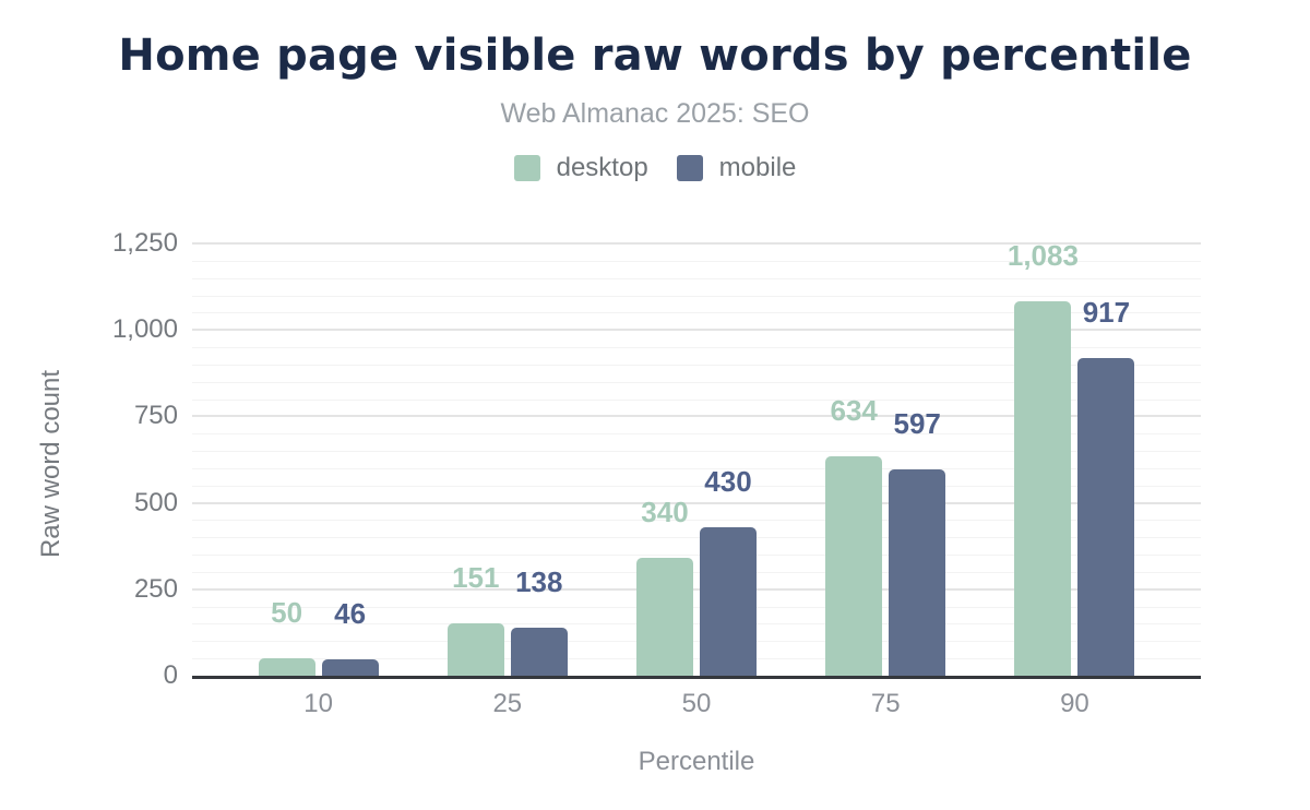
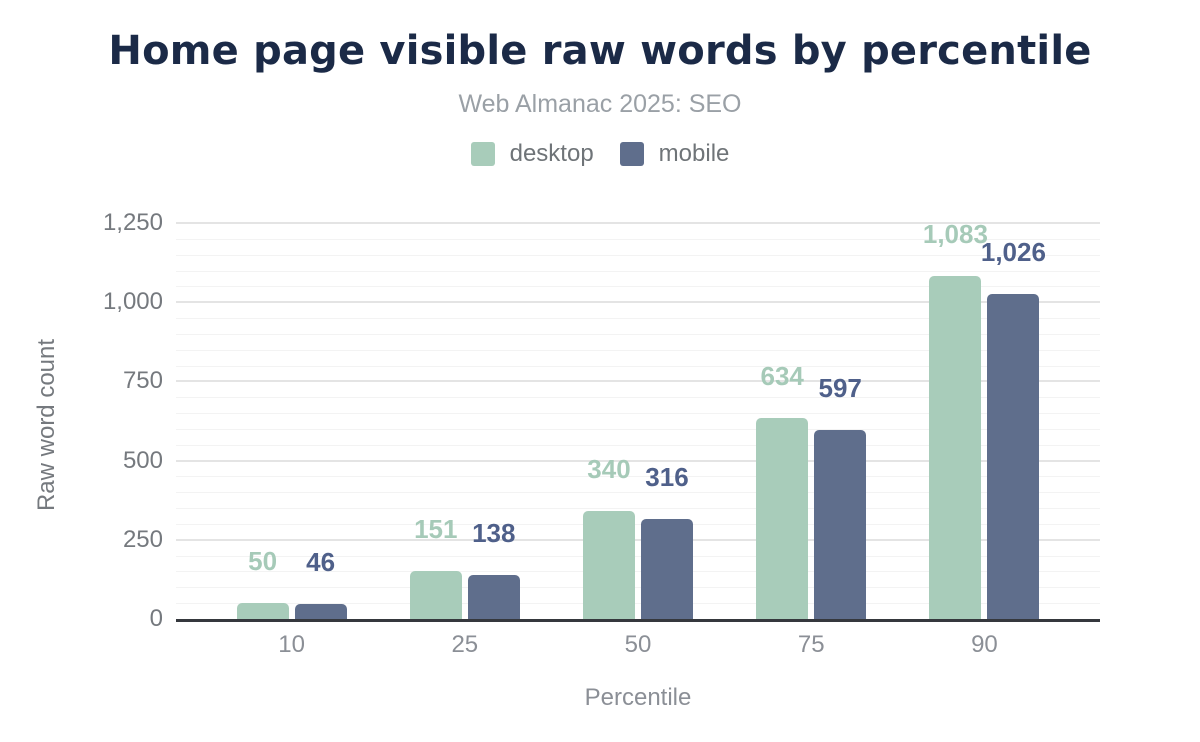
mobile/50: 430 -> 316
mobile/90: 917 -> 1,026
